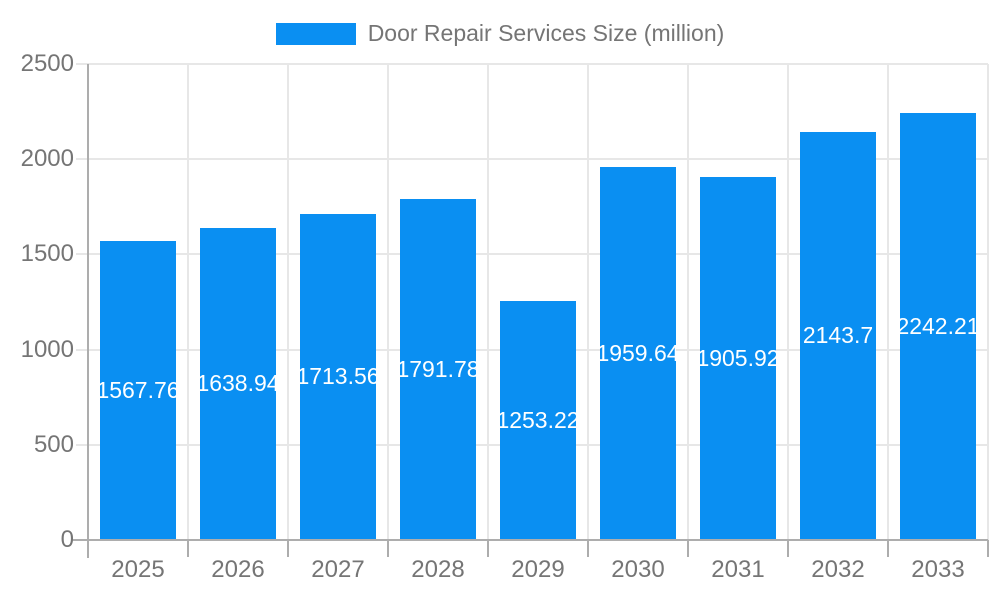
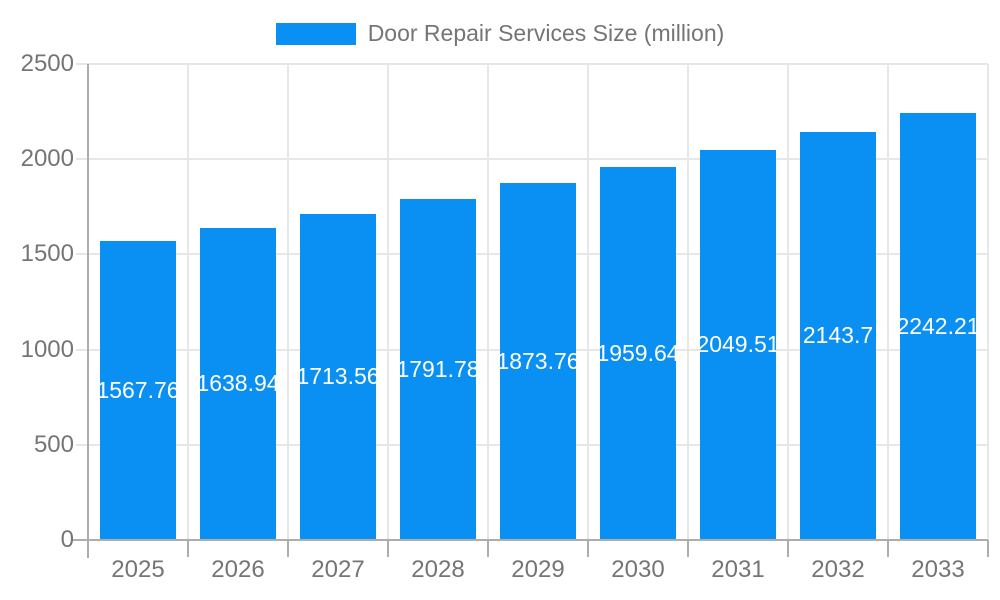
2029: 1253.22 -> 1873.76
2031: 1905.92 -> 2049.51
